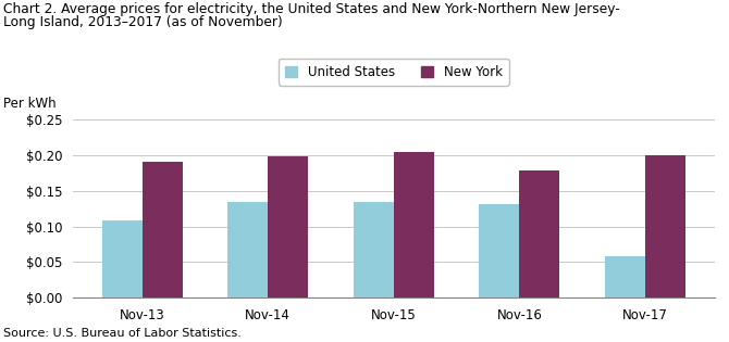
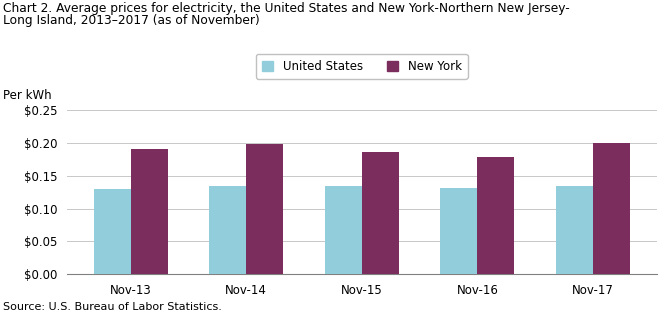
United States/Nov-13: $0.108 -> $0.130
New York/Nov-15: $0.204 -> $0.186
United States/Nov-17: $0.058 -> $0.135
